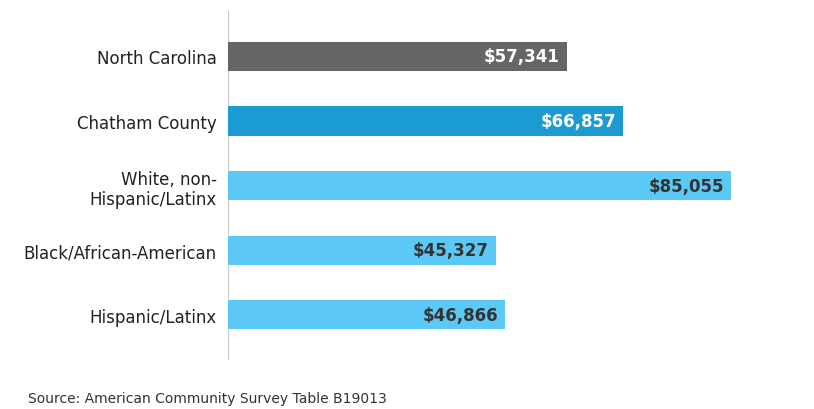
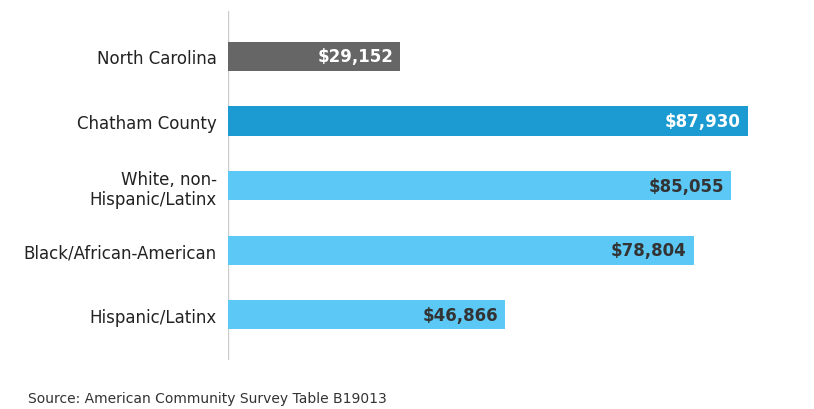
North Carolina: $57,341 -> $29,152
Chatham County: $66,857 -> $87,930
Black/African-American: $45,327 -> $78,804
